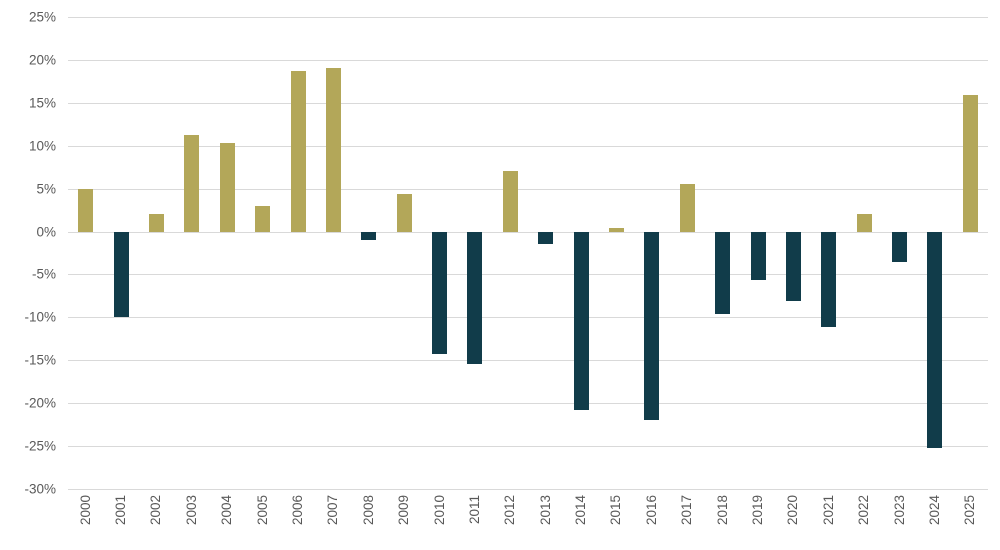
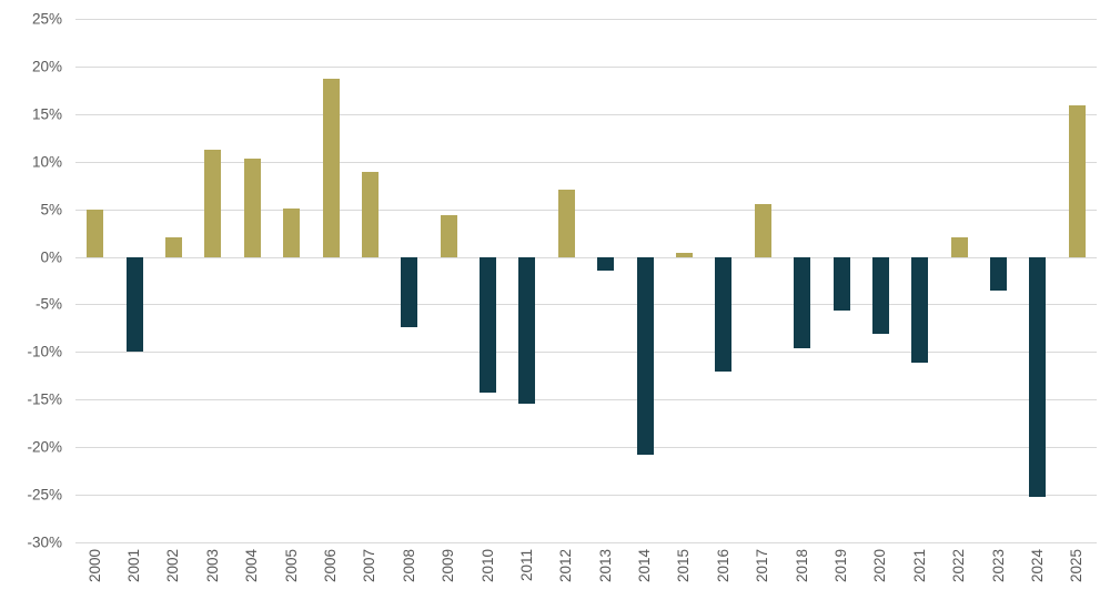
2005: 3% -> 5%
2007: 19% -> 9%
2008: -1% -> -7%
2016: -22% -> -12%
